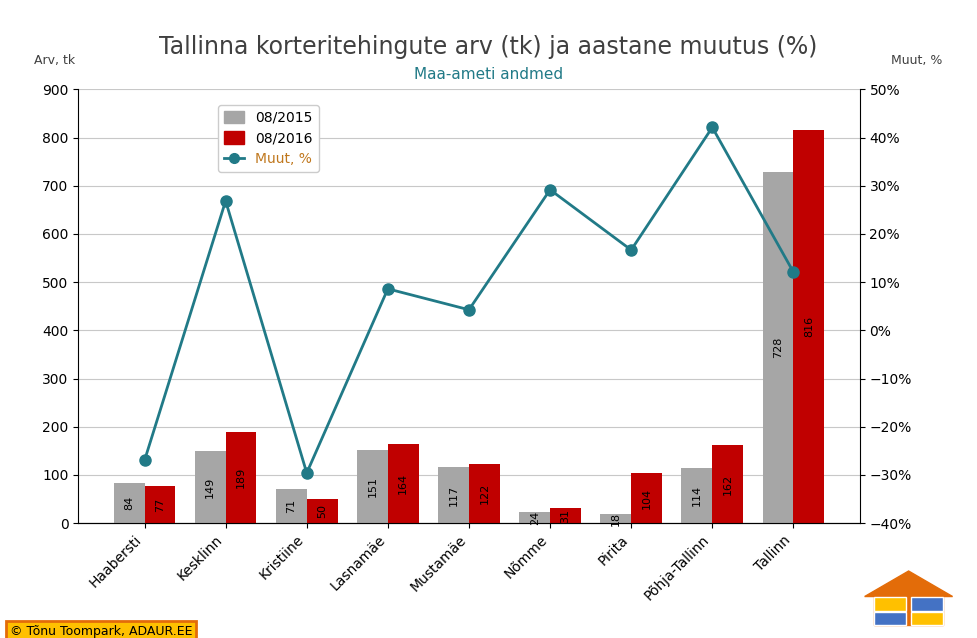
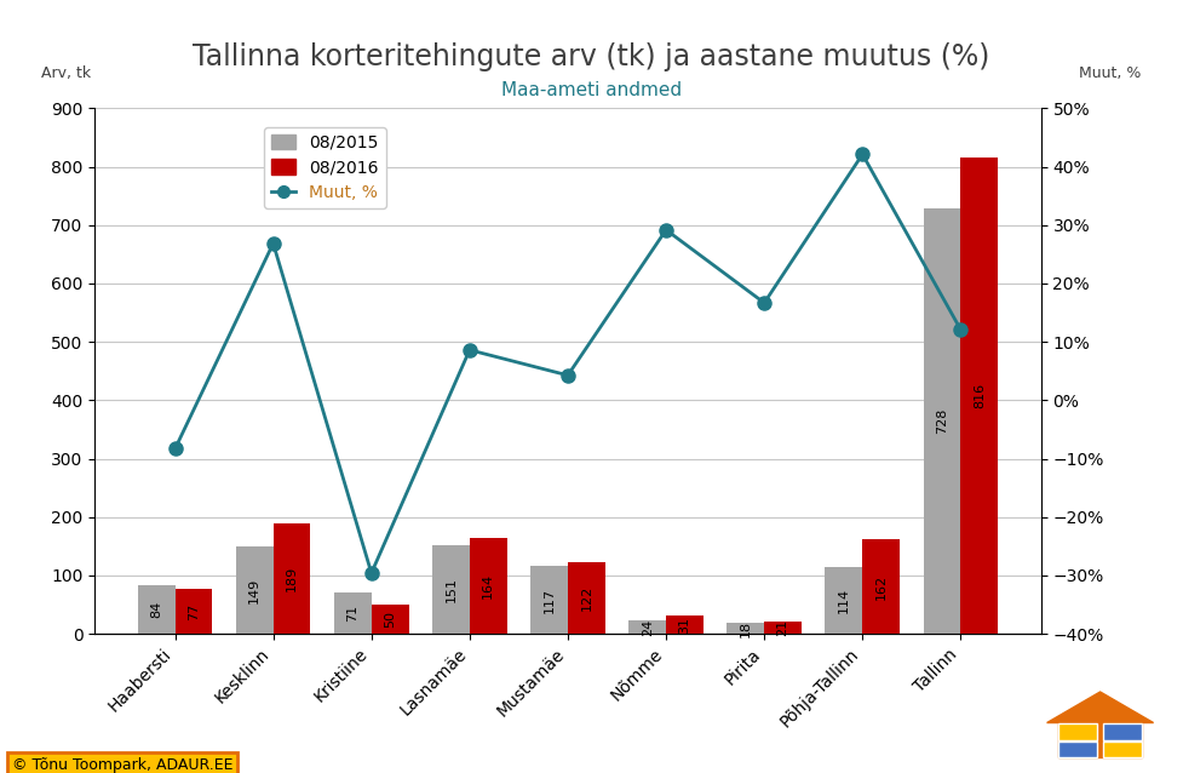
Muut, %/Haabersti: -27.0% -> -8.3%
08/2016/Pirita: 104 -> 21
